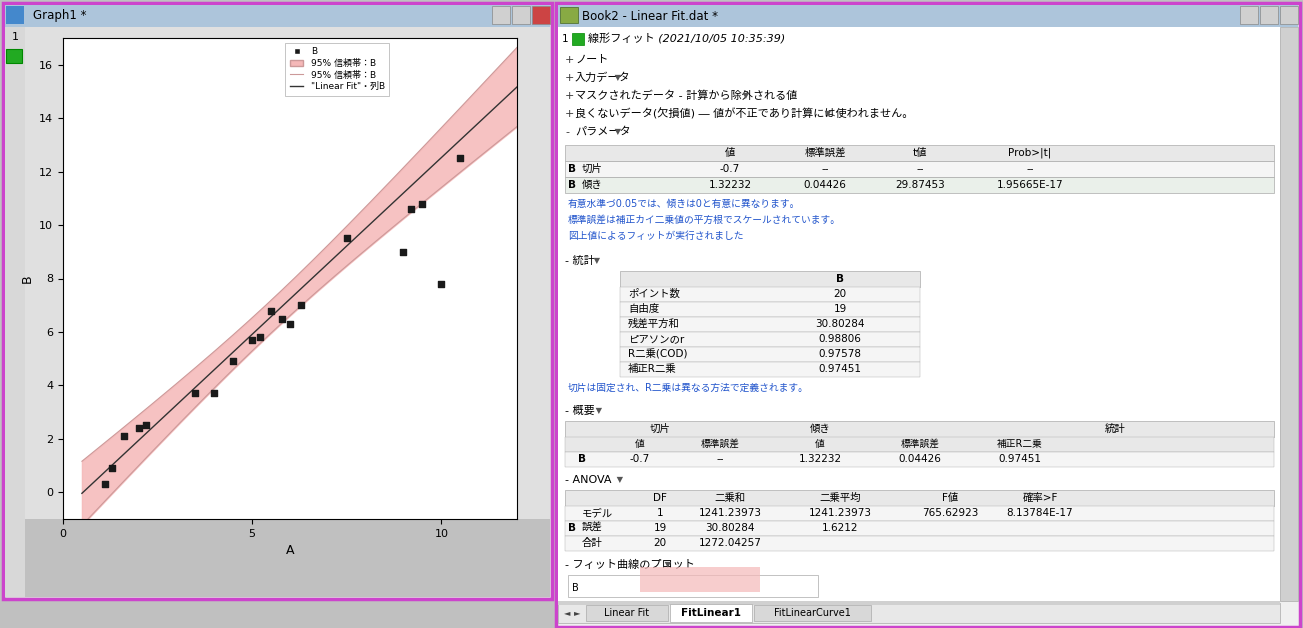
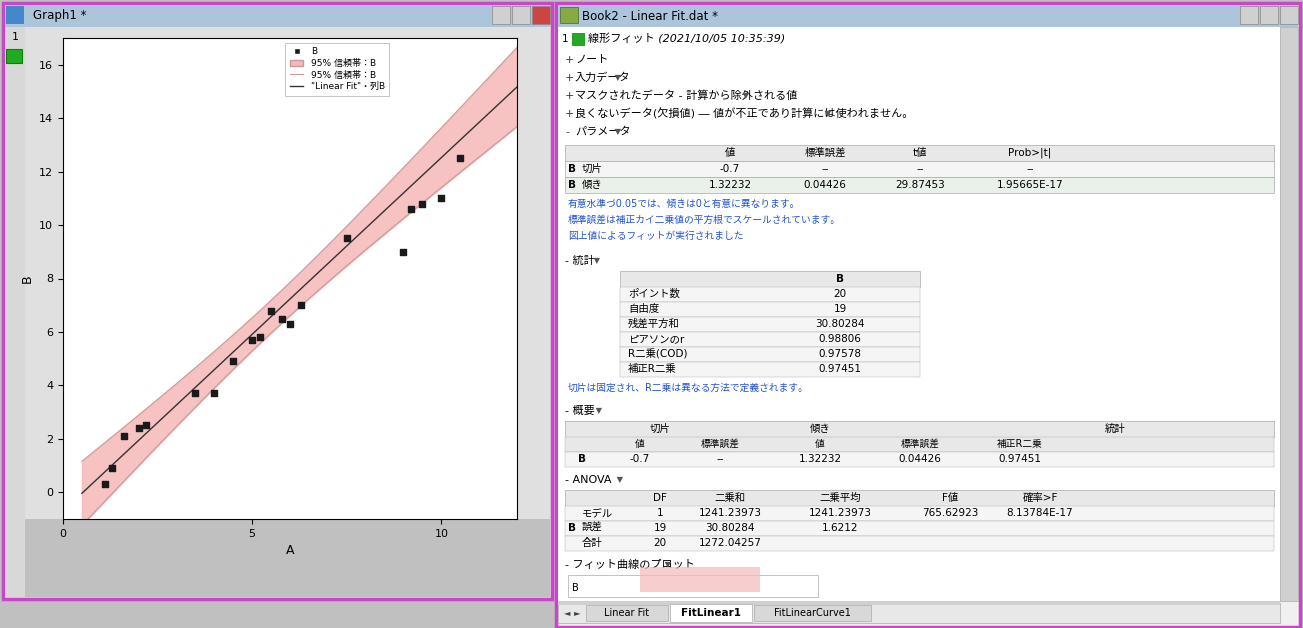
B/10: 7.8 -> 11.0
